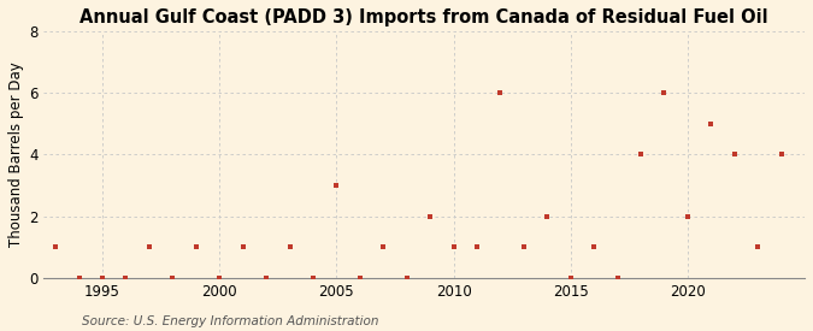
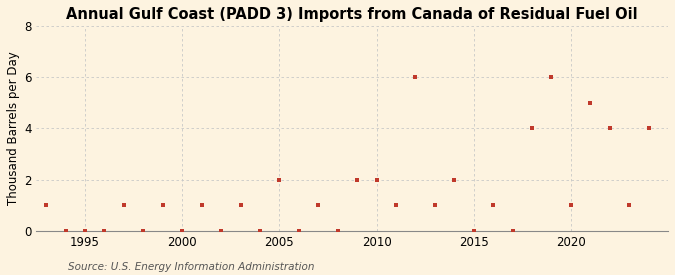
2005: 3 -> 2
2010: 1 -> 2
2020: 2 -> 1
